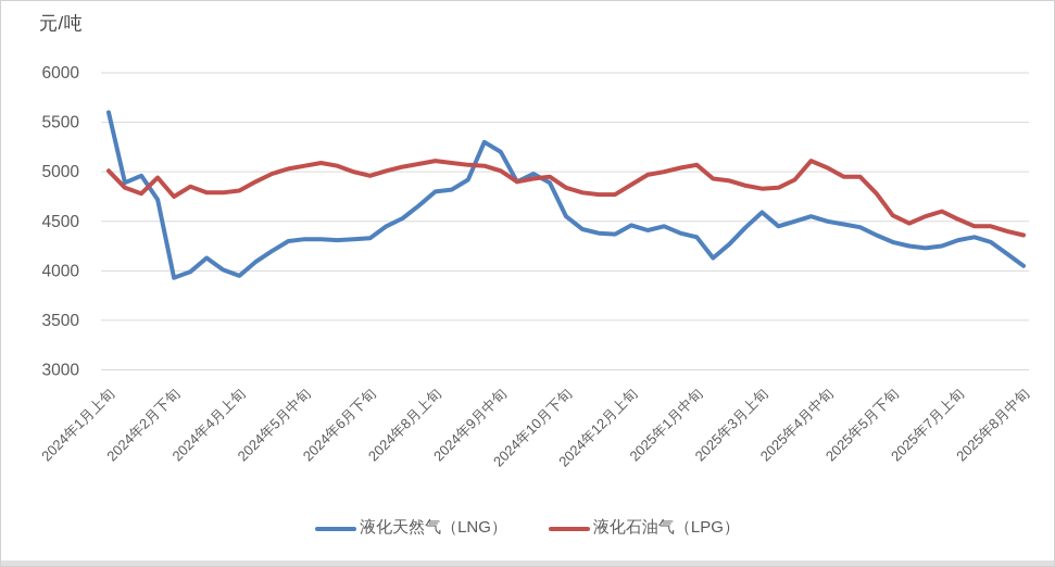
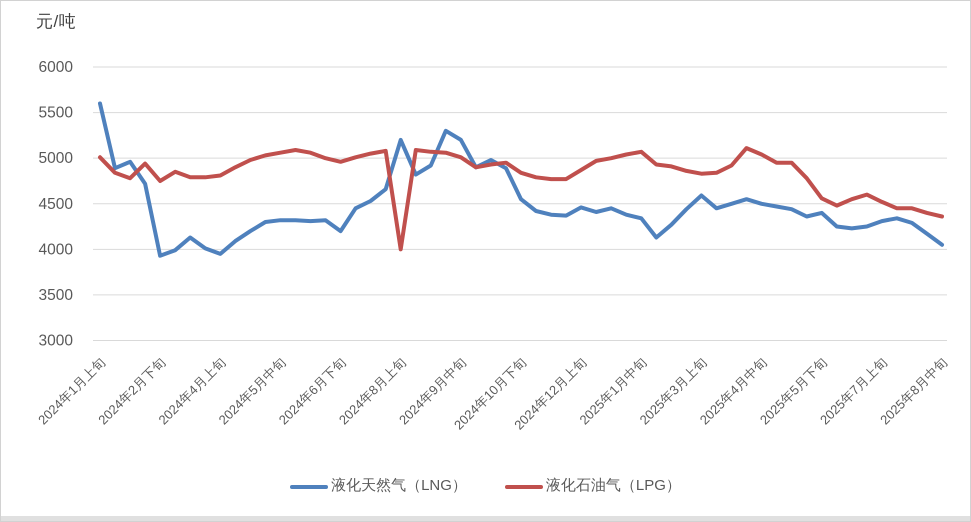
液化天然气（LNG）/2024年6月下旬: 4300 -> 4200
液化天然气（LNG）/2024年8月上旬: 4800 -> 5200
液化石油气（LPG）/2024年8月上旬: 5100 -> 4000
液化天然气（LNG）/2025年5月下旬: 4300 -> 4400
